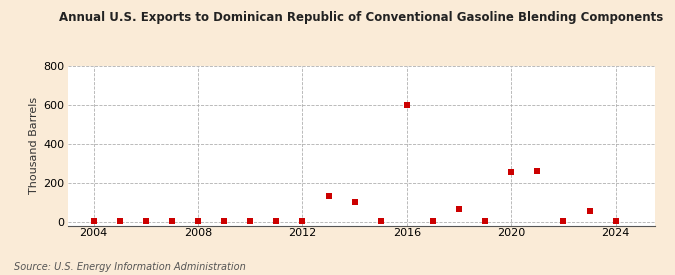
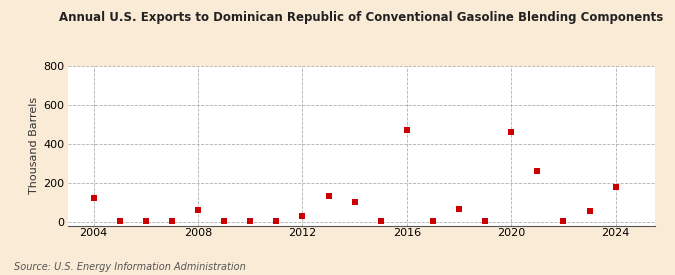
2004: 0 -> 120
2008: 0 -> 60
2012: 0 -> 30
2016: 600 -> 470
2020: 260 -> 460
2024: 0 -> 180
